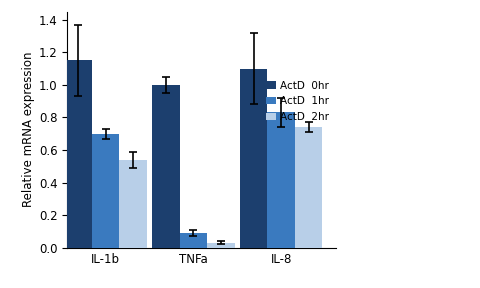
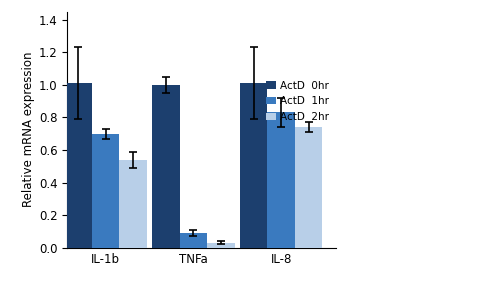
ActD 0hr/IL-1b: 1.15 -> 1.01
ActD 0hr/IL-8: 1.10 -> 1.01
